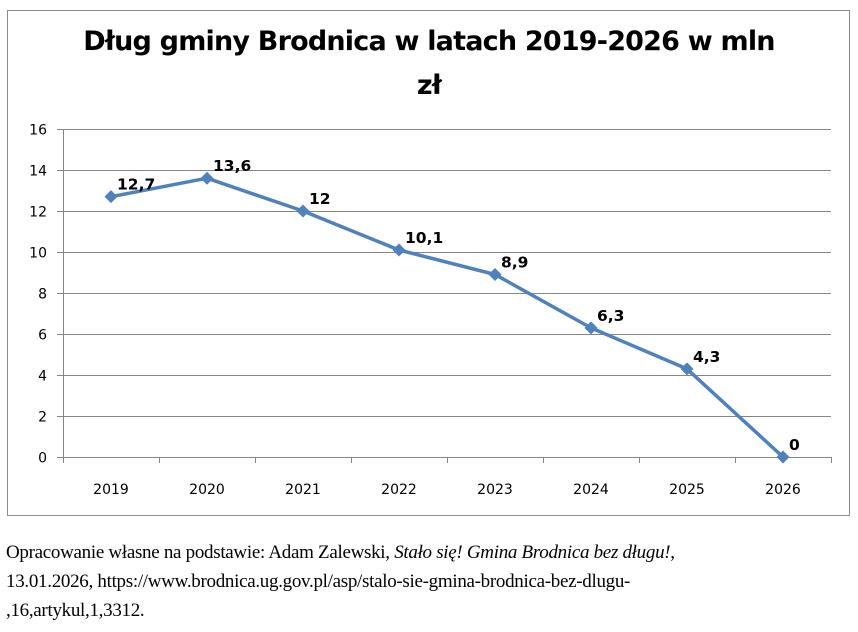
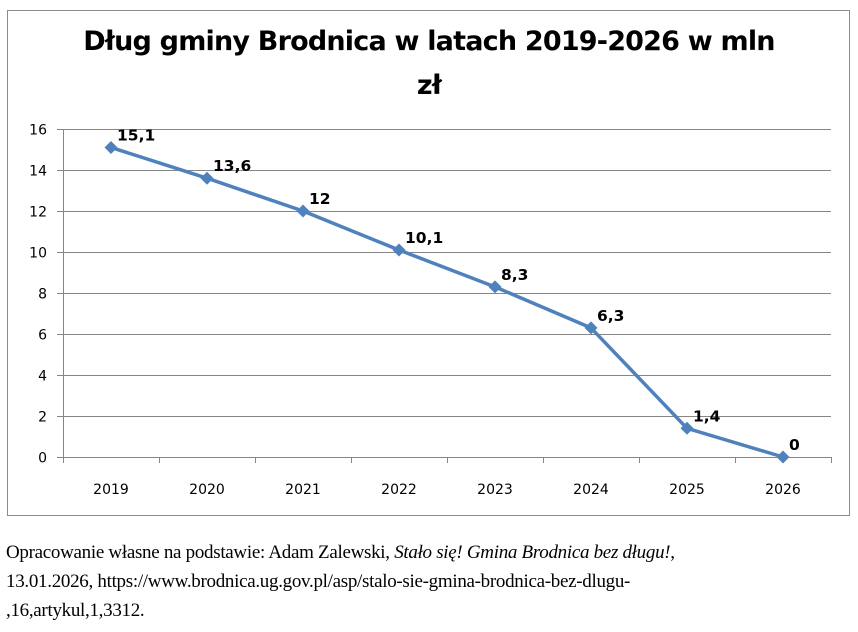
2019: 12,7 -> 15,1
2023: 8,9 -> 8,3
2025: 4,3 -> 1,4
